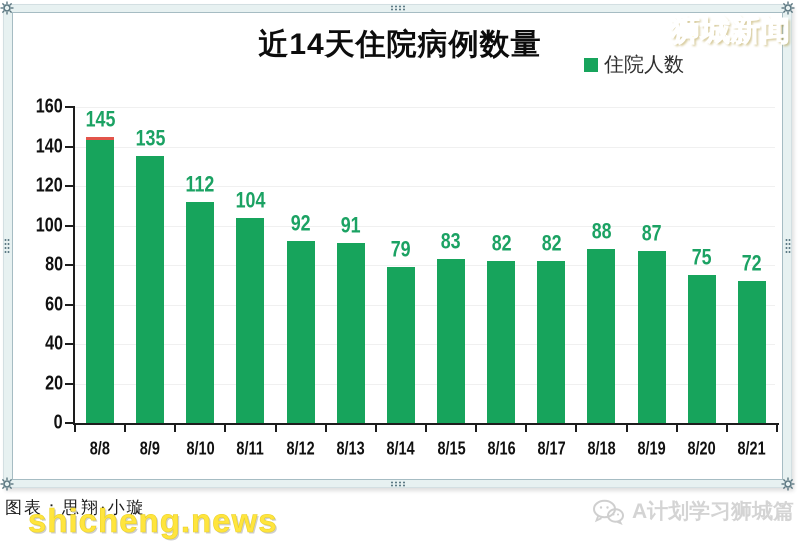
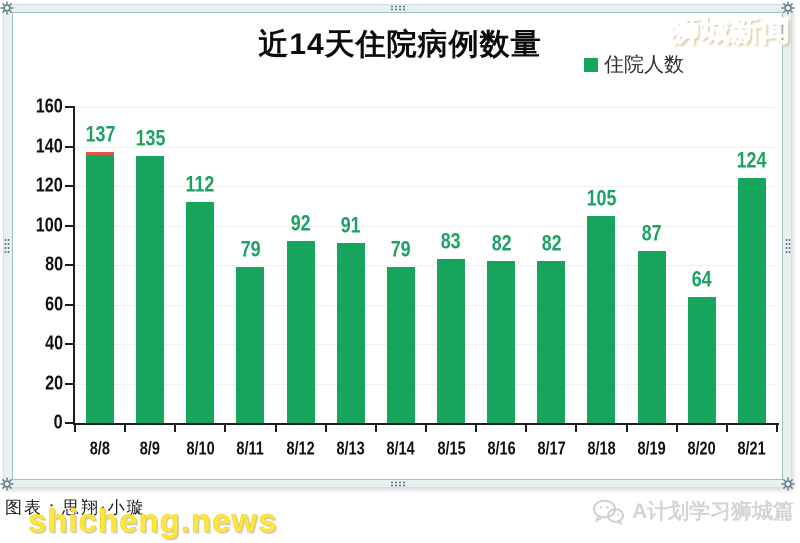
8/8: 145 -> 137
8/11: 104 -> 79
8/18: 88 -> 105
8/20: 75 -> 64
8/21: 72 -> 124
